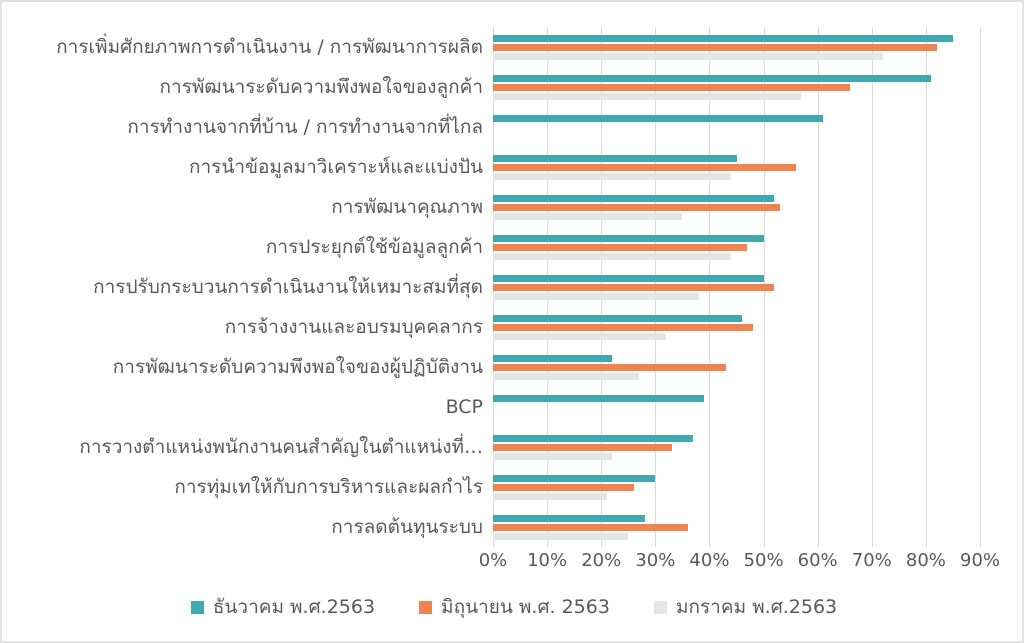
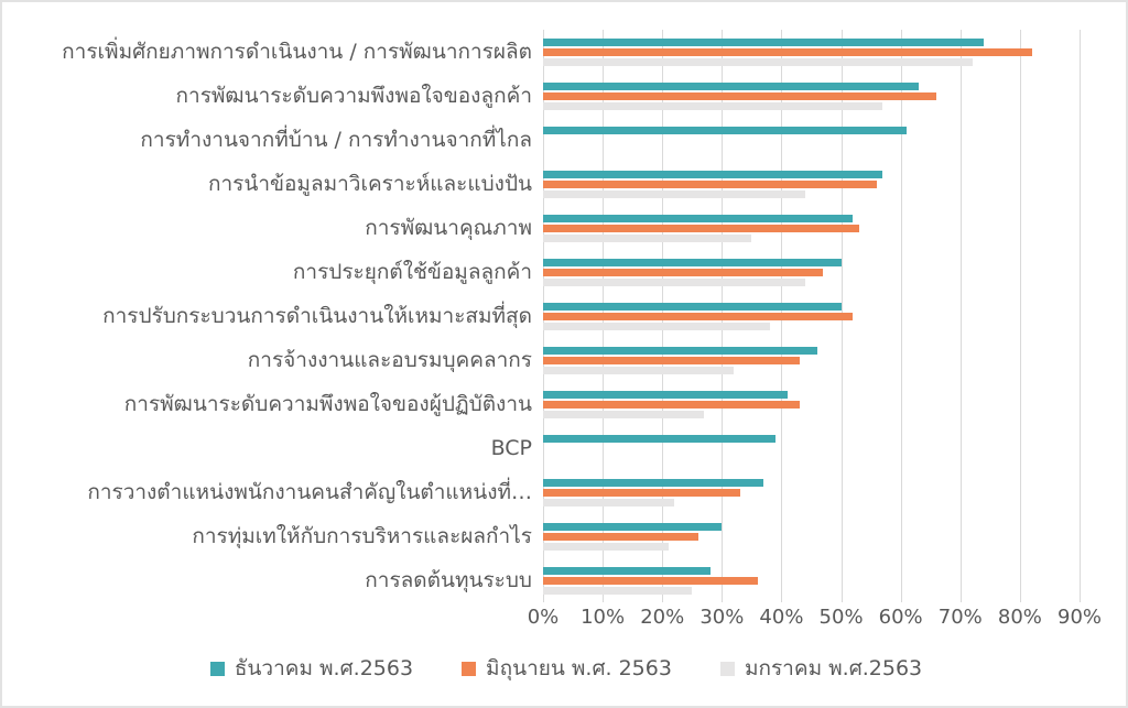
ธันวาคม พ.ศ.2563/การเพิ่มศักยภาพการดำเนินงาน / การพัฒนาการผลิต: 85% -> 74%
ธันวาคม พ.ศ.2563/การพัฒนาระดับความพึงพอใจของลูกค้า: 81% -> 63%
ธันวาคม พ.ศ.2563/การนำข้อมูลมาวิเคราะห์และแบ่งปัน: 45% -> 57%
มิถุนายน พ.ศ. 2563/การจ้างงานและอบรมบุคคลากร: 48% -> 43%
ธันวาคม พ.ศ.2563/การพัฒนาระดับความพึงพอใจของผู้ปฏิบัติงาน: 22% -> 41%
